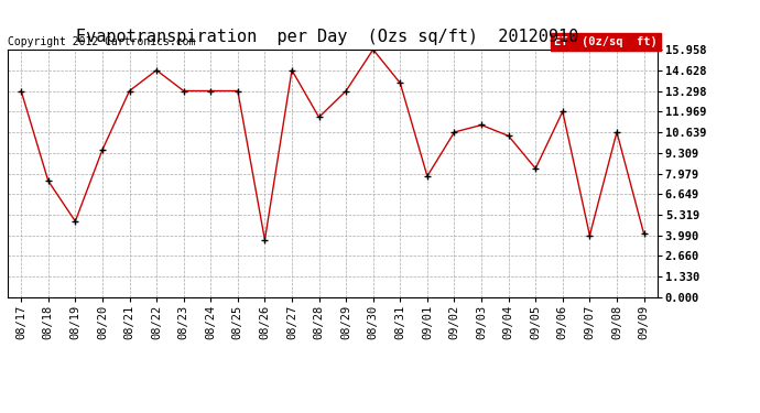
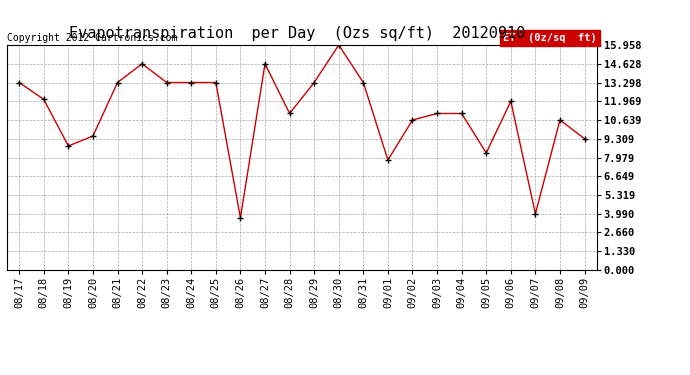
08/18: 7.5 -> 12.1
08/19: 4.9 -> 8.8
08/28: 11.6 -> 11.1
08/31: 13.8 -> 13.3
09/04: 10.4 -> 11.1
09/09: 4.1 -> 9.3
